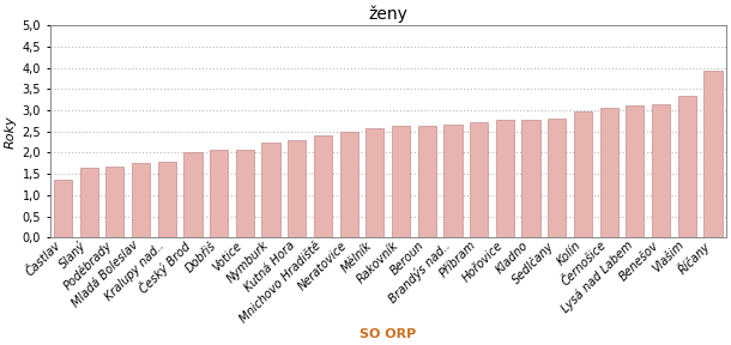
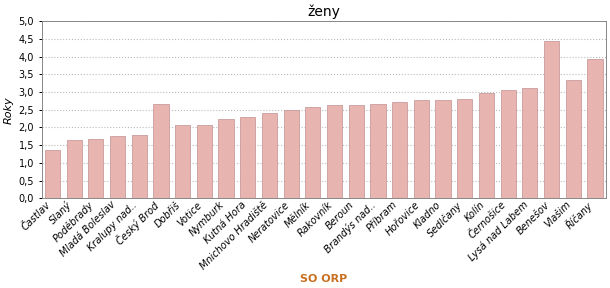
Český Brod: 2,00 -> 2,65
Benešov: 3,15 -> 4,45
